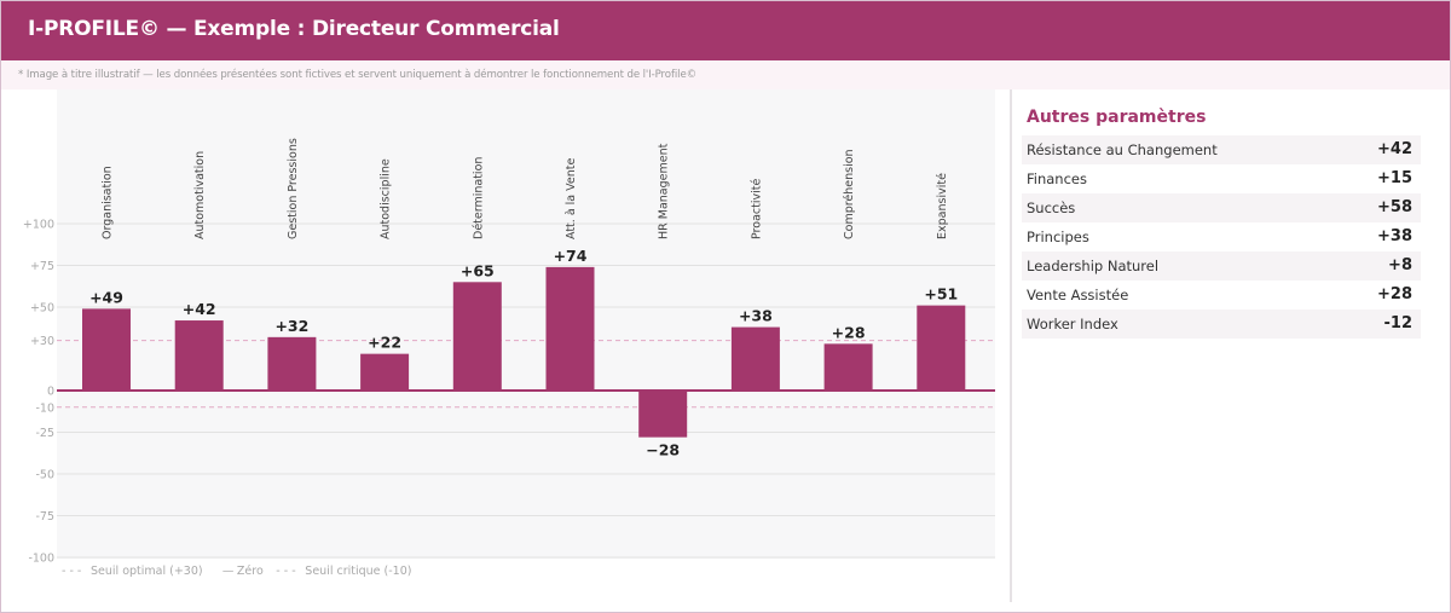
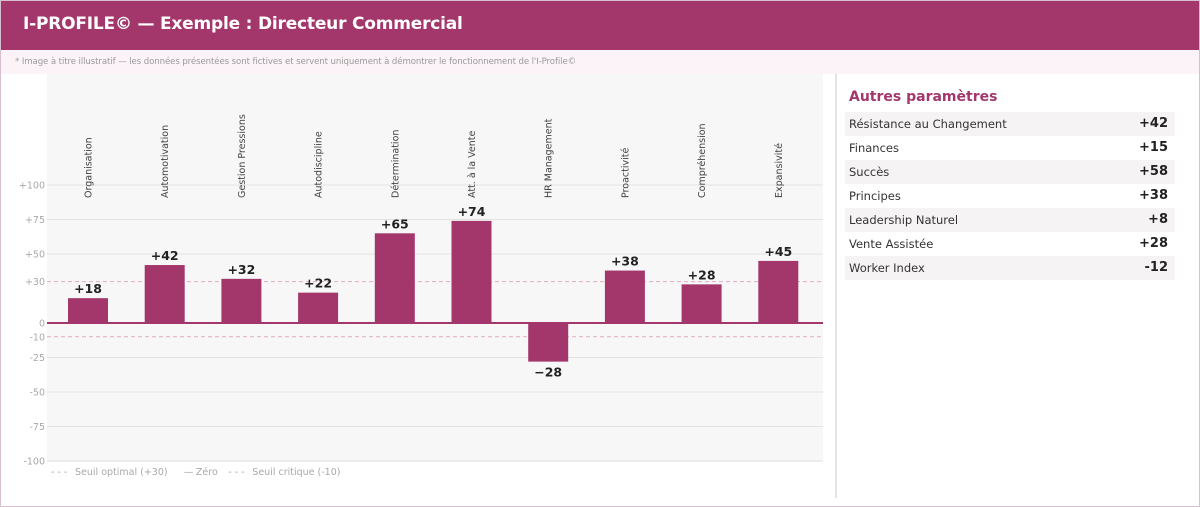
Organisation: +49 -> +18
Expansivité: +51 -> +45
